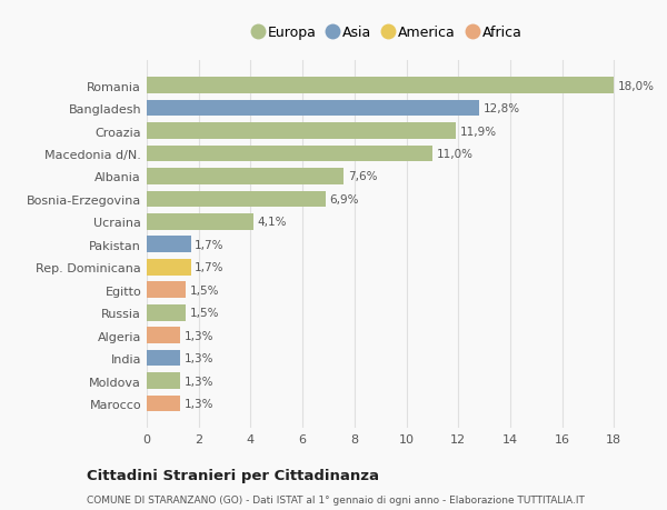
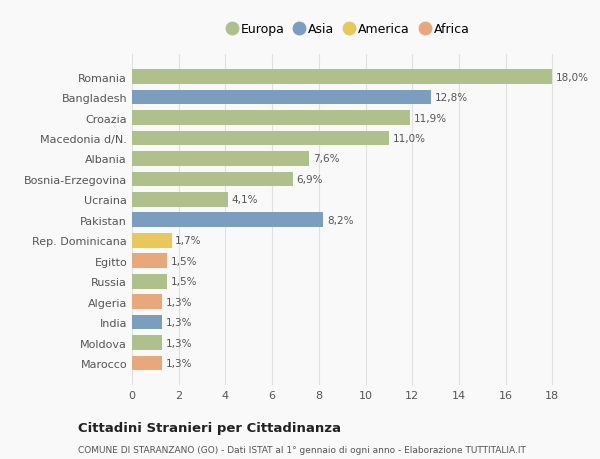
Pakistan: 1,7% -> 8,2%
